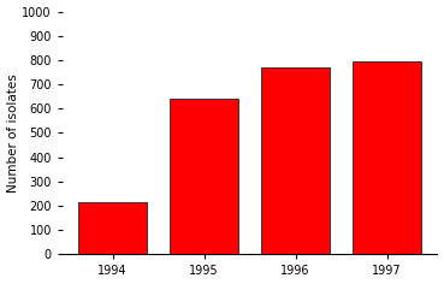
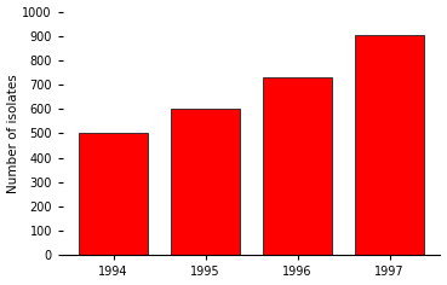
1994: 215 -> 500
1995: 640 -> 600
1996: 770 -> 730
1997: 795 -> 905
